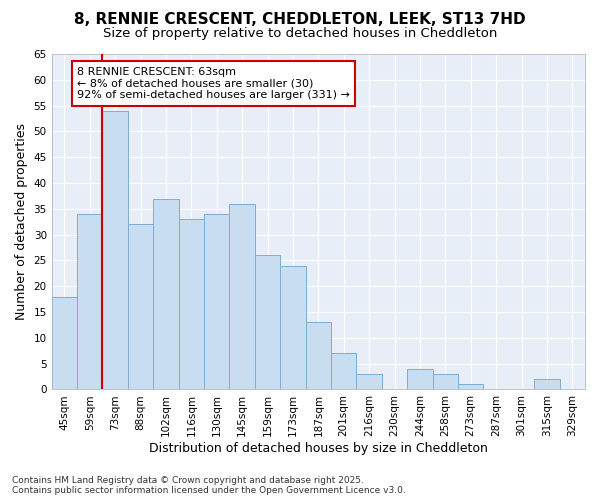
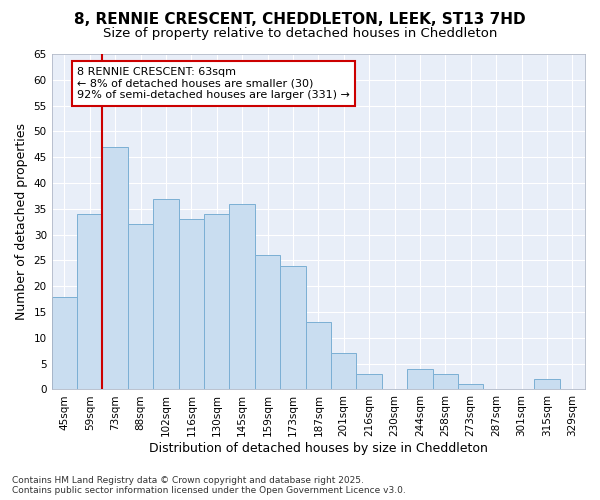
73sqm: 54 -> 47
